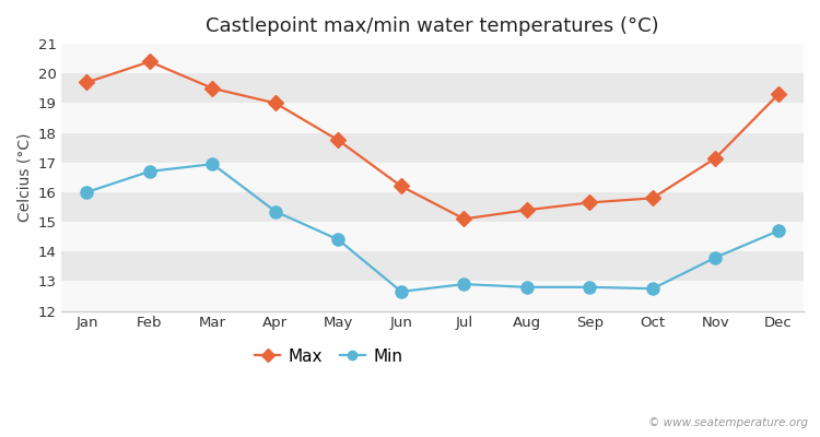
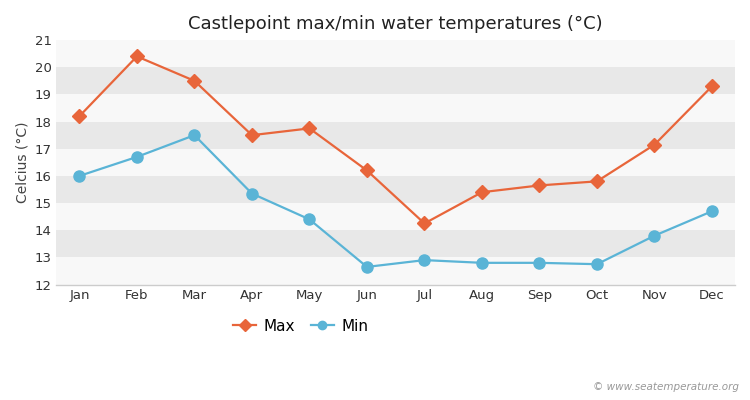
Max/Jan: 19.70 -> 18.20
Min/Mar: 16.95 -> 17.50
Max/Apr: 19.00 -> 17.50
Max/Jul: 15.10 -> 14.25
